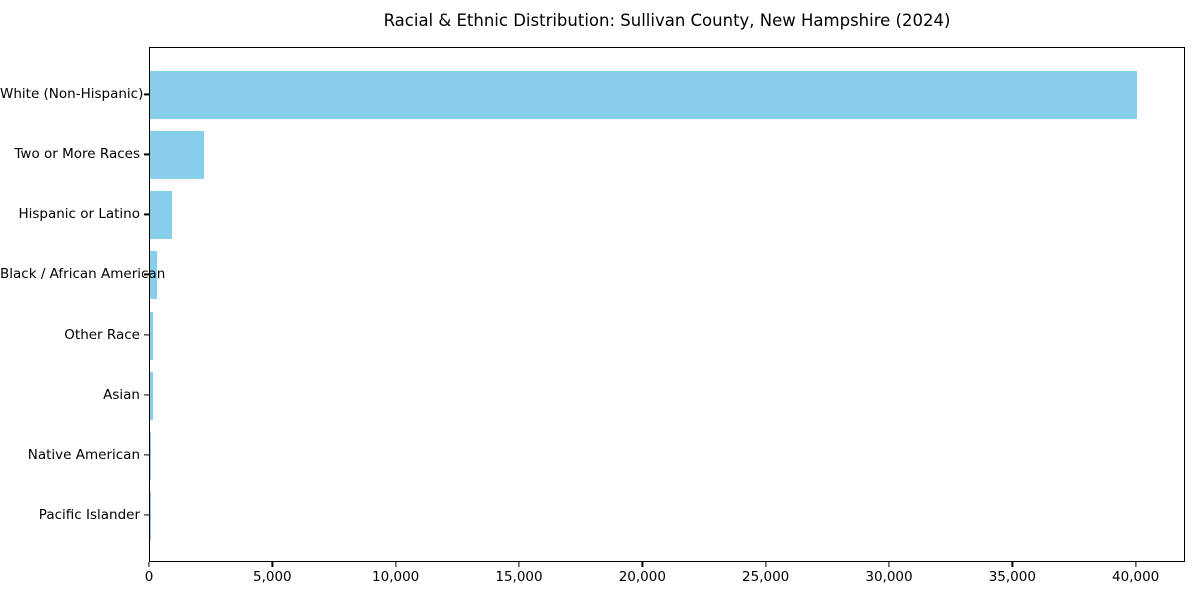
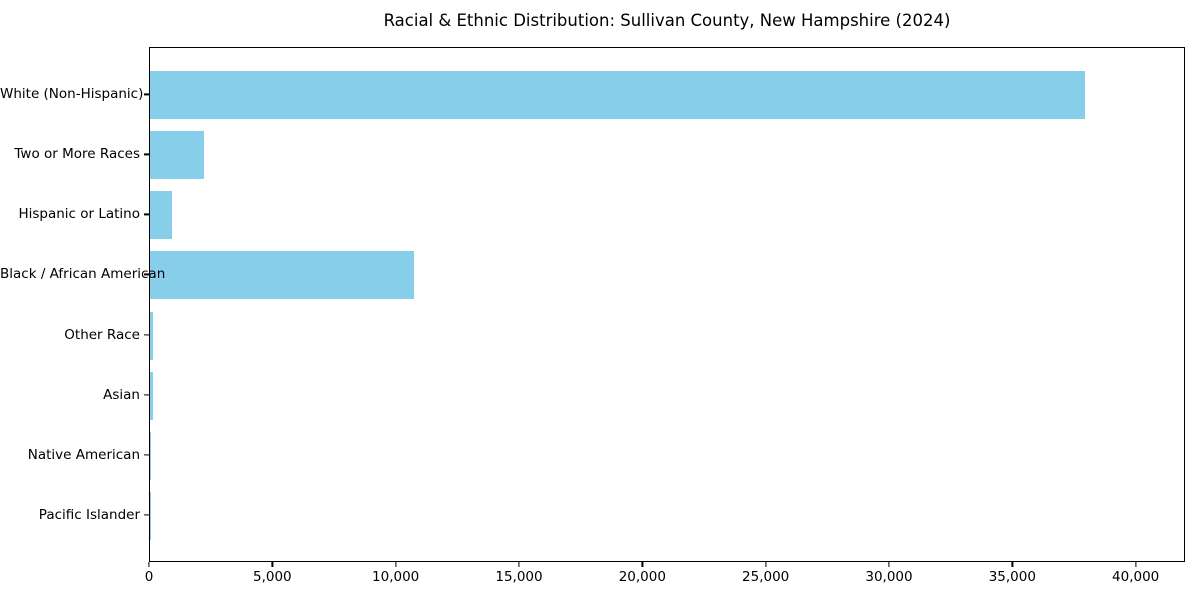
White (Non-Hispanic): 40000 -> 37900
Black / African American: 300 -> 10700
